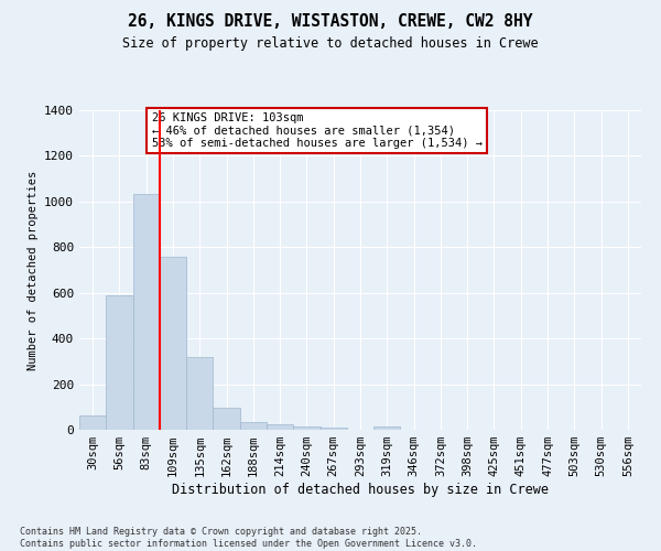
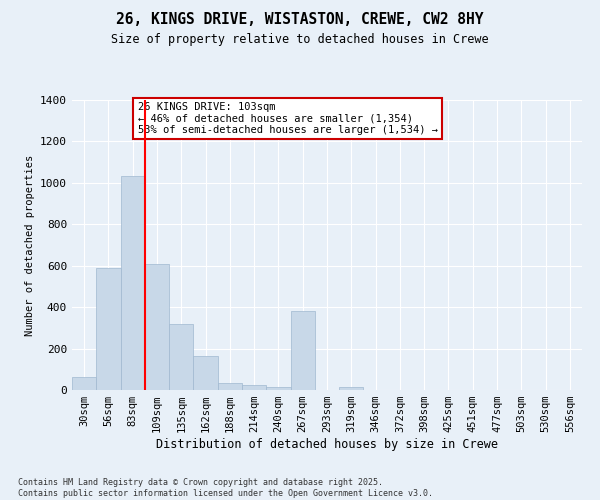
109sqm: 760 -> 610
162sqm: 95 -> 165
267sqm: 12 -> 380
